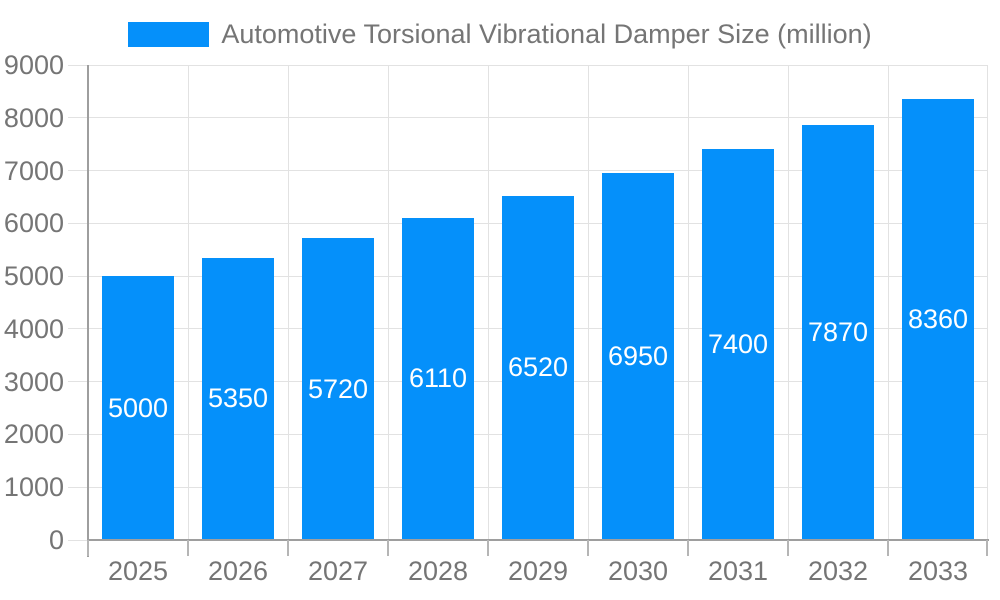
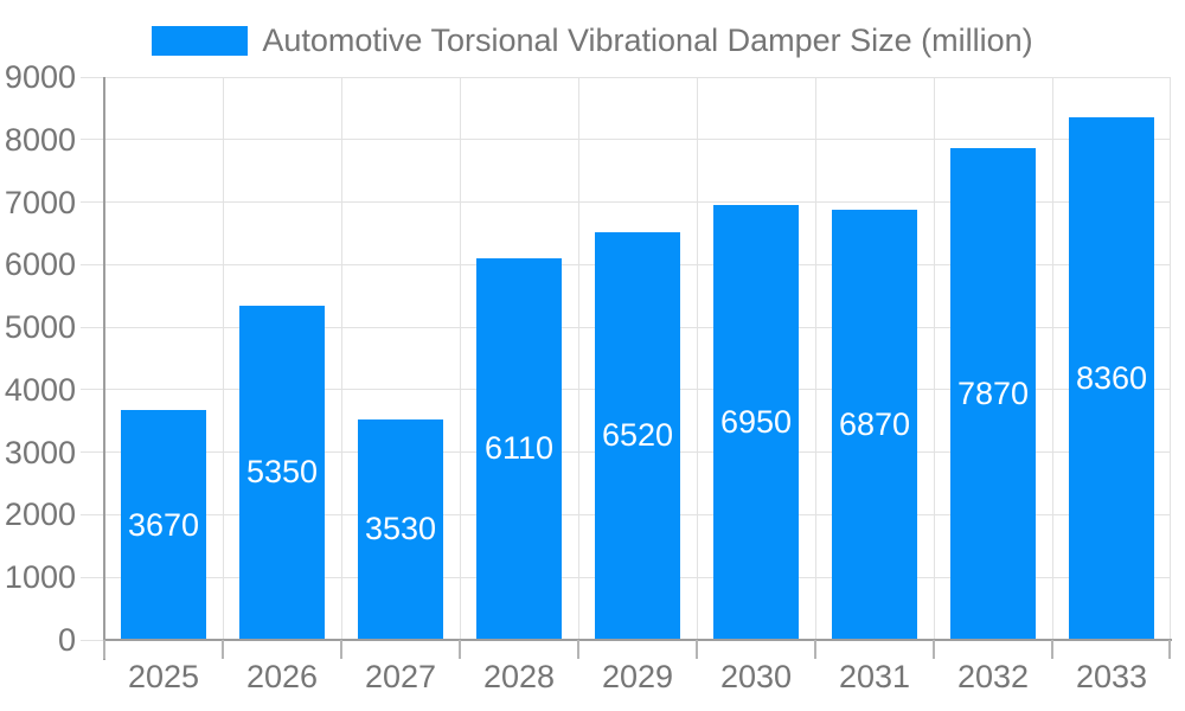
2025: 5000 -> 3670
2027: 5720 -> 3530
2031: 7400 -> 6870
